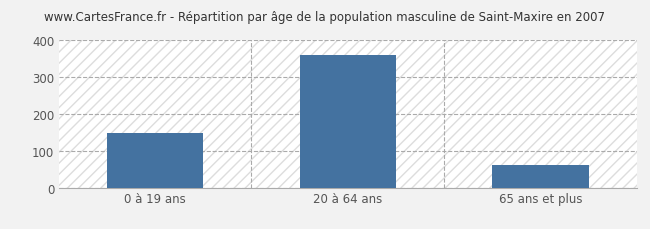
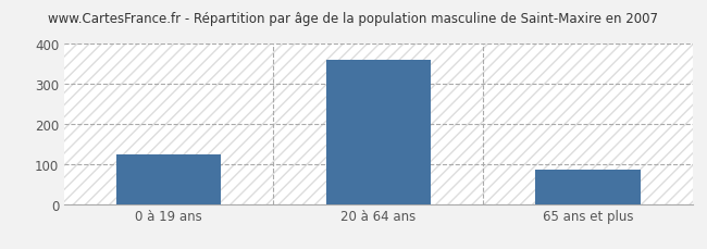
0 à 19 ans: 148 -> 125
65 ans et plus: 62 -> 85
